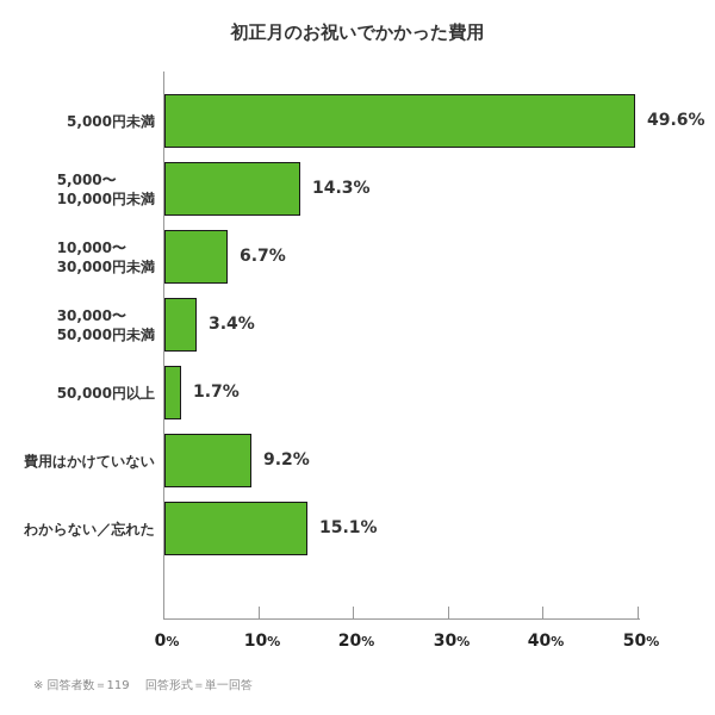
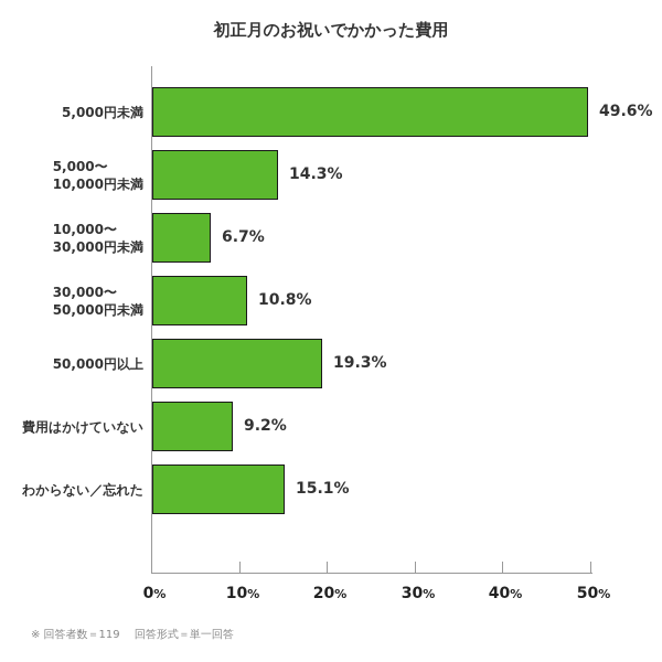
30,000〜 50,000円未満: 3.4% -> 10.8%
50,000円以上: 1.7% -> 19.3%
